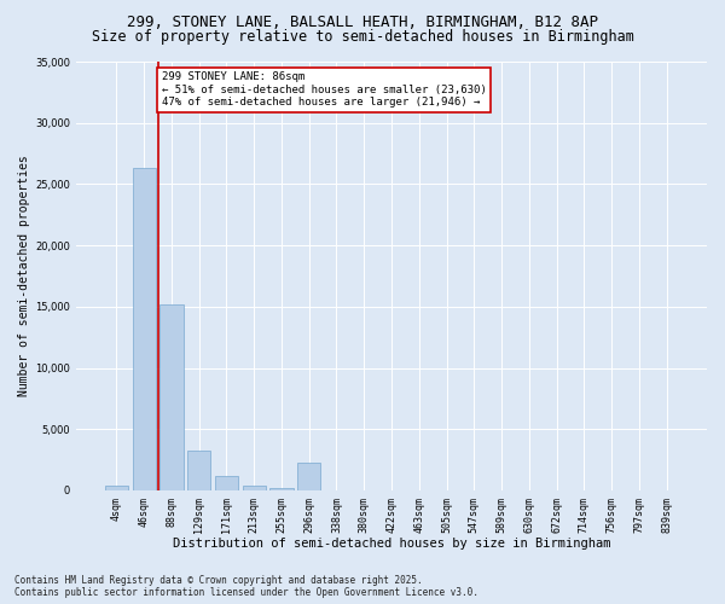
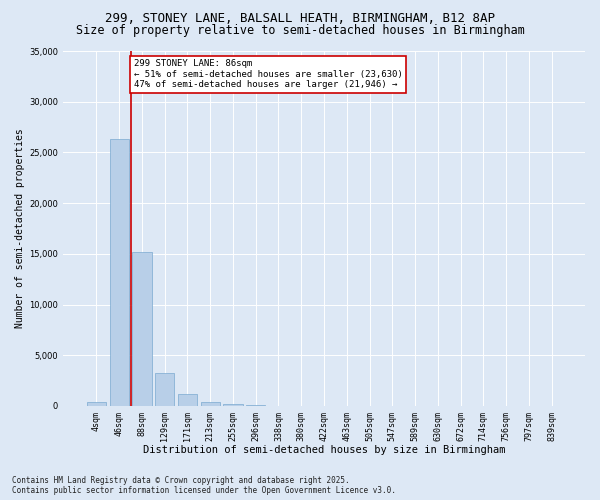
296sqm: 2,300 -> 0
